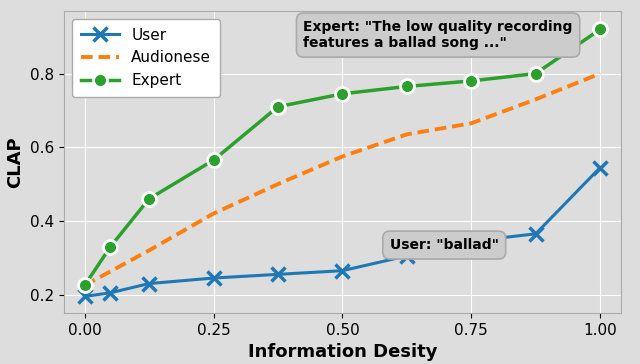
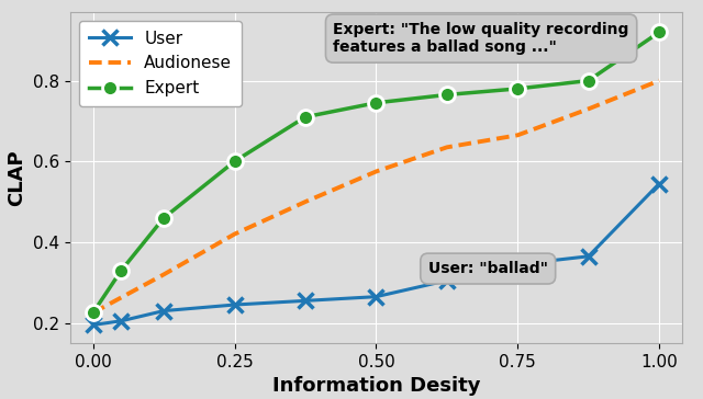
Expert/0.25: 0.565 -> 0.600
